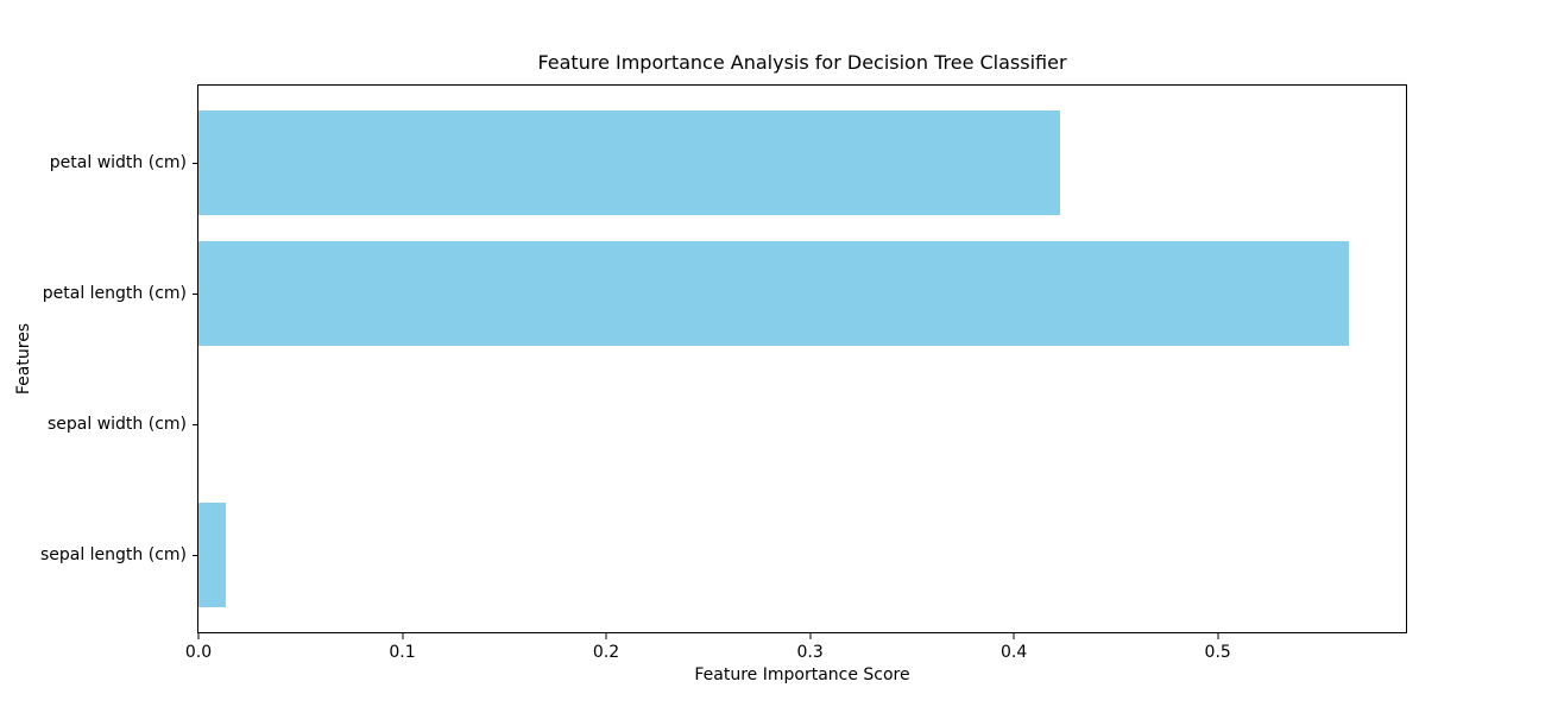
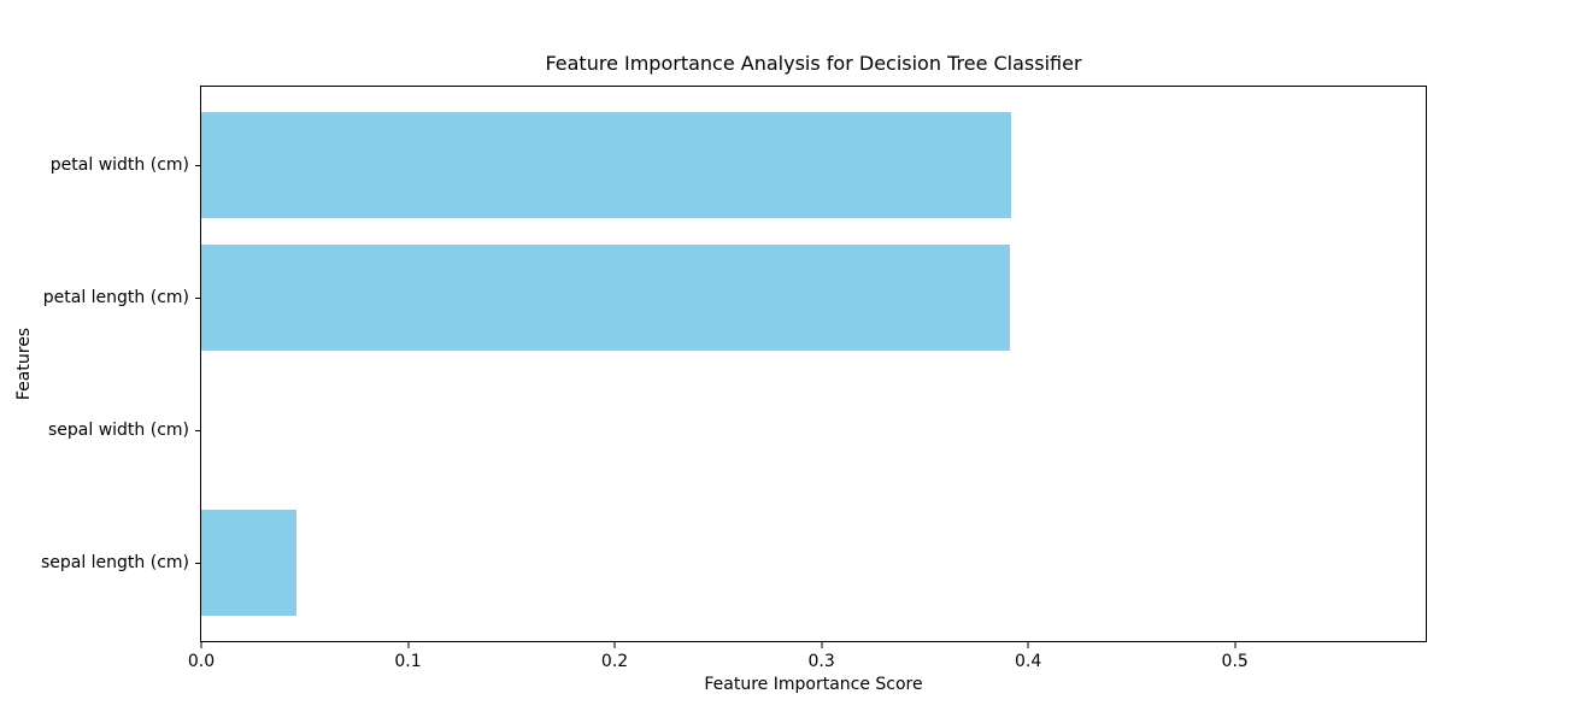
petal width (cm): 0.423 -> 0.392
petal length (cm): 0.564 -> 0.391
sepal length (cm): 0.013 -> 0.046
